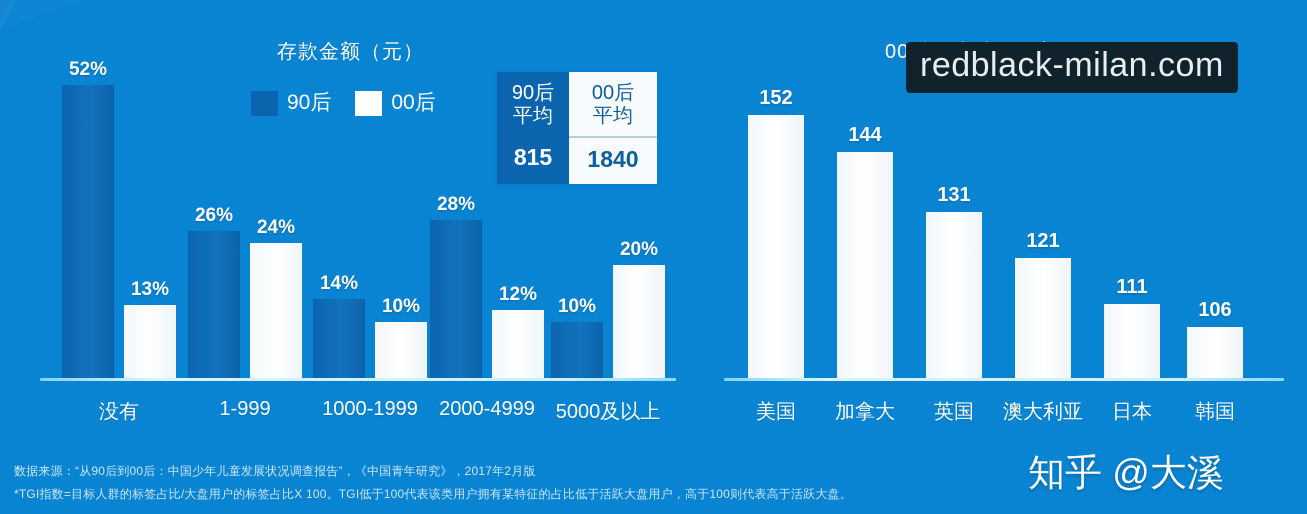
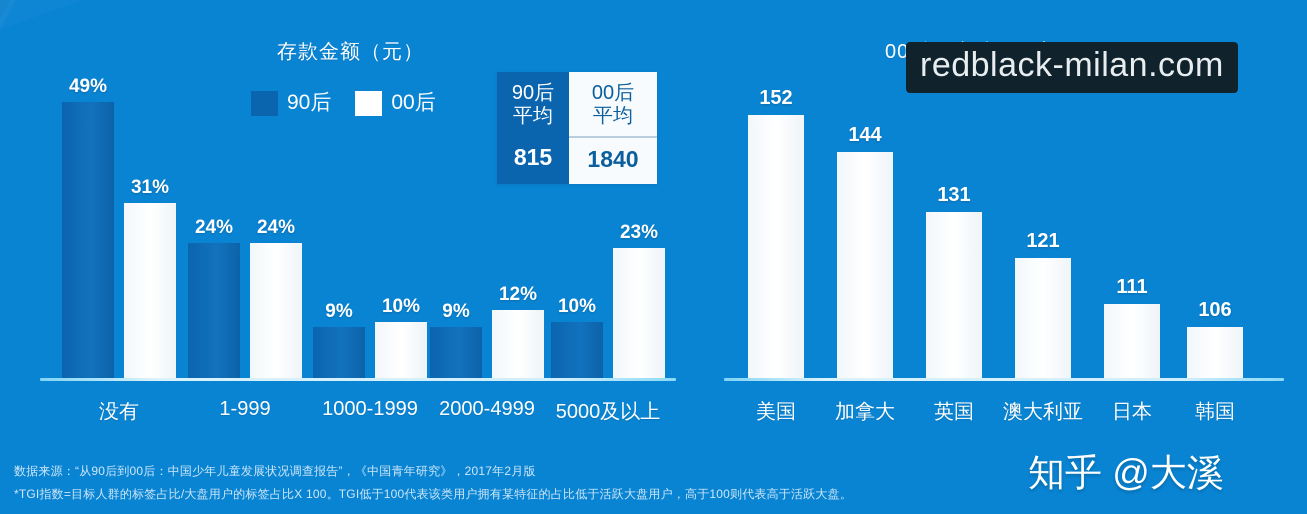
存款金额（元）/90后/没有: 52% -> 49%
存款金额（元）/00后/没有: 13% -> 31%
存款金额（元）/90后/1-999: 26% -> 24%
存款金额（元）/90后/1000-1999: 14% -> 9%
存款金额（元）/90后/2000-4999: 28% -> 9%
存款金额（元）/00后/5000及以上: 20% -> 23%
